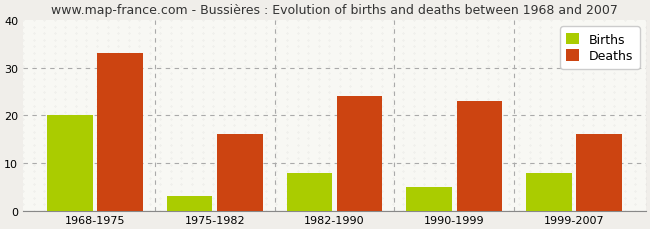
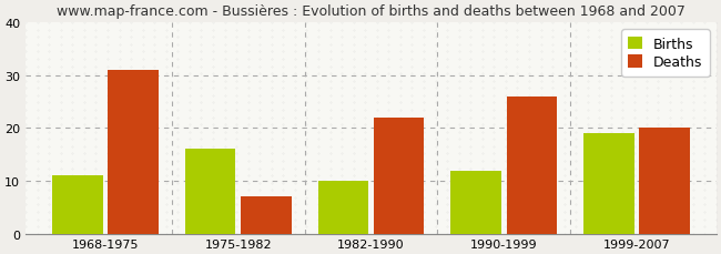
Births/1968-1975: 20 -> 11
Deaths/1968-1975: 33 -> 31
Births/1975-1982: 3 -> 16
Deaths/1975-1982: 16 -> 7
Births/1982-1990: 8 -> 10
Deaths/1982-1990: 24 -> 22
Births/1990-1999: 5 -> 12
Deaths/1990-1999: 23 -> 26
Births/1999-2007: 8 -> 19
Deaths/1999-2007: 16 -> 20
